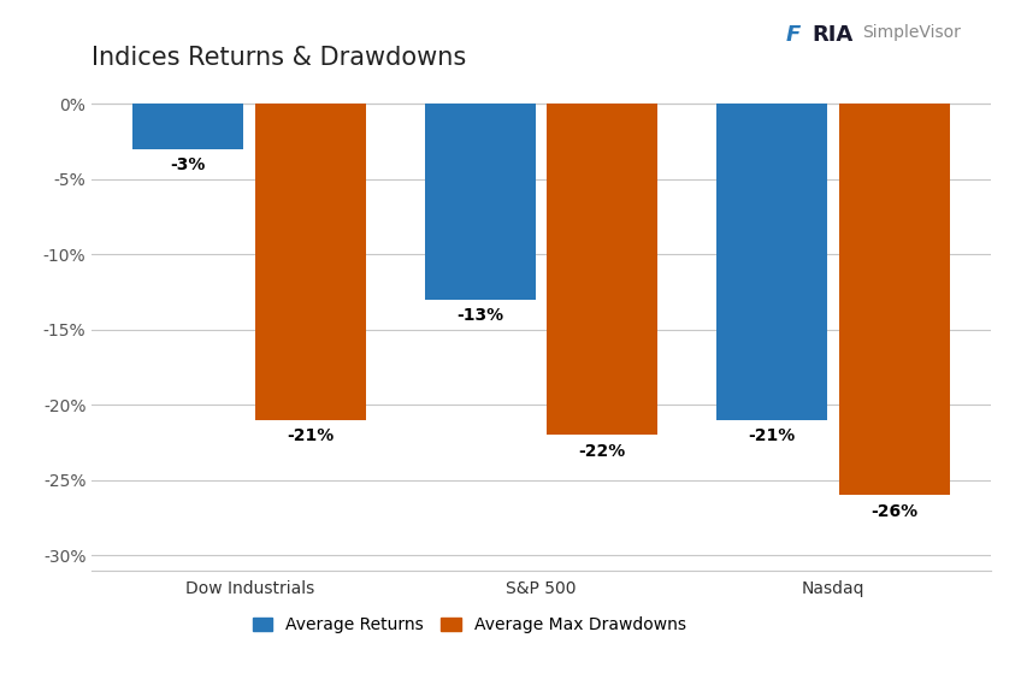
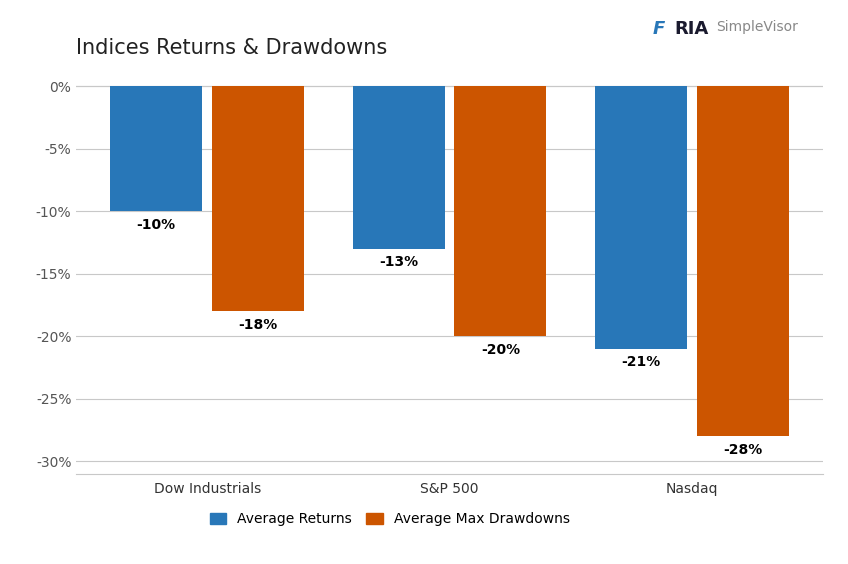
Average Returns/Dow Industrials: -3% -> -10%
Average Max Drawdowns/Dow Industrials: -21% -> -18%
Average Max Drawdowns/S&P 500: -22% -> -20%
Average Max Drawdowns/Nasdaq: -26% -> -28%
